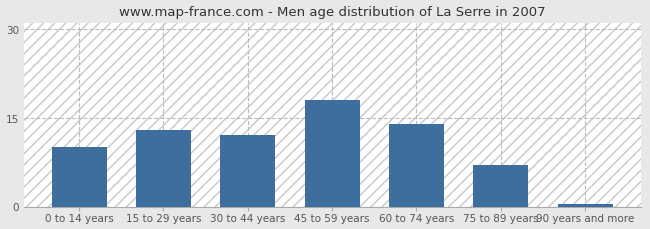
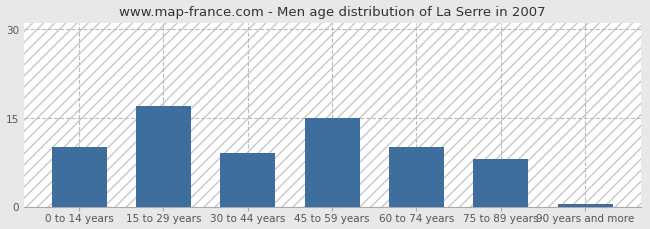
15 to 29 years: 13.0 -> 17.0
30 to 44 years: 12.0 -> 9.0
45 to 59 years: 18.0 -> 15.0
60 to 74 years: 14.0 -> 10.0
75 to 89 years: 7.0 -> 8.0
